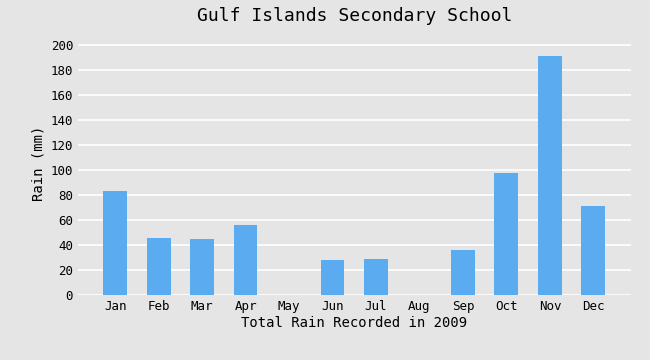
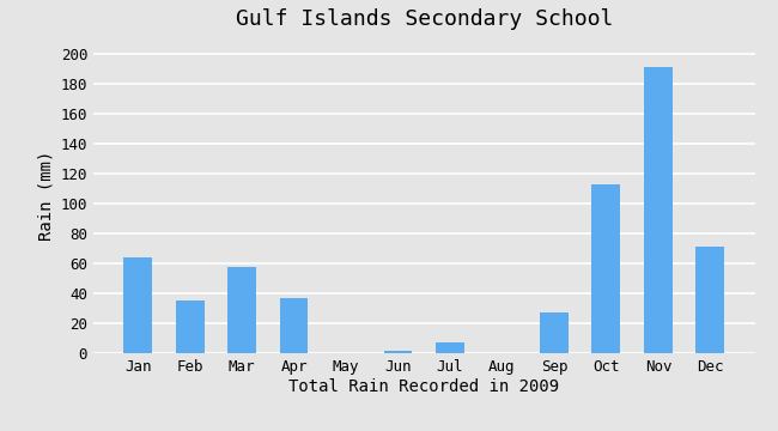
Jan: 83 -> 64
Feb: 46 -> 35
Mar: 45 -> 58
Apr: 56 -> 37
Jun: 28 -> 2
Jul: 29 -> 7
Sep: 36 -> 27
Oct: 98 -> 113
